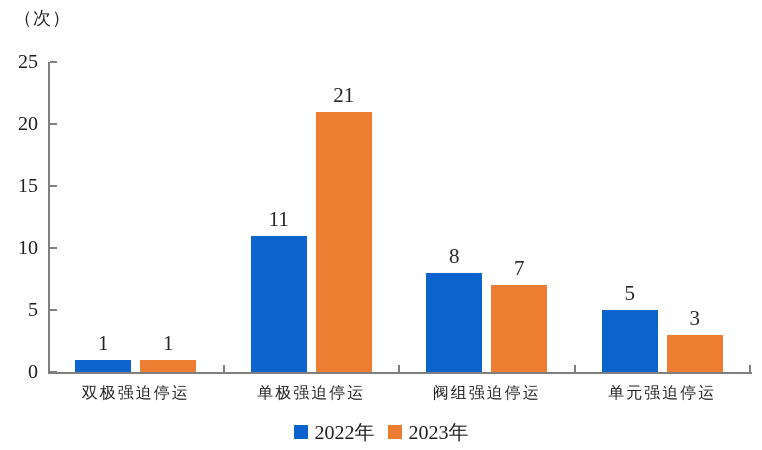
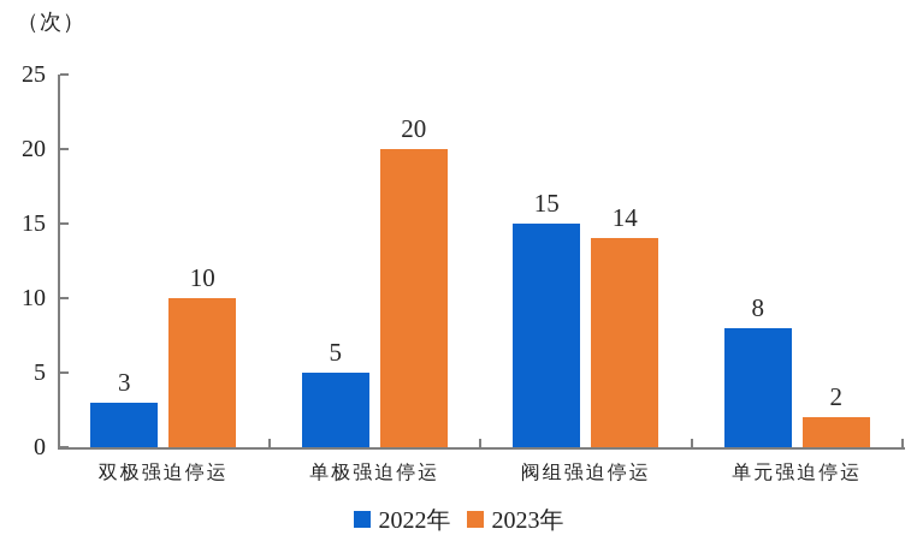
2022年/双极强迫停运: 1 -> 3
2023年/双极强迫停运: 1 -> 10
2022年/单极强迫停运: 11 -> 5
2023年/单极强迫停运: 21 -> 20
2022年/阀组强迫停运: 8 -> 15
2023年/阀组强迫停运: 7 -> 14
2022年/单元强迫停运: 5 -> 8
2023年/单元强迫停运: 3 -> 2
